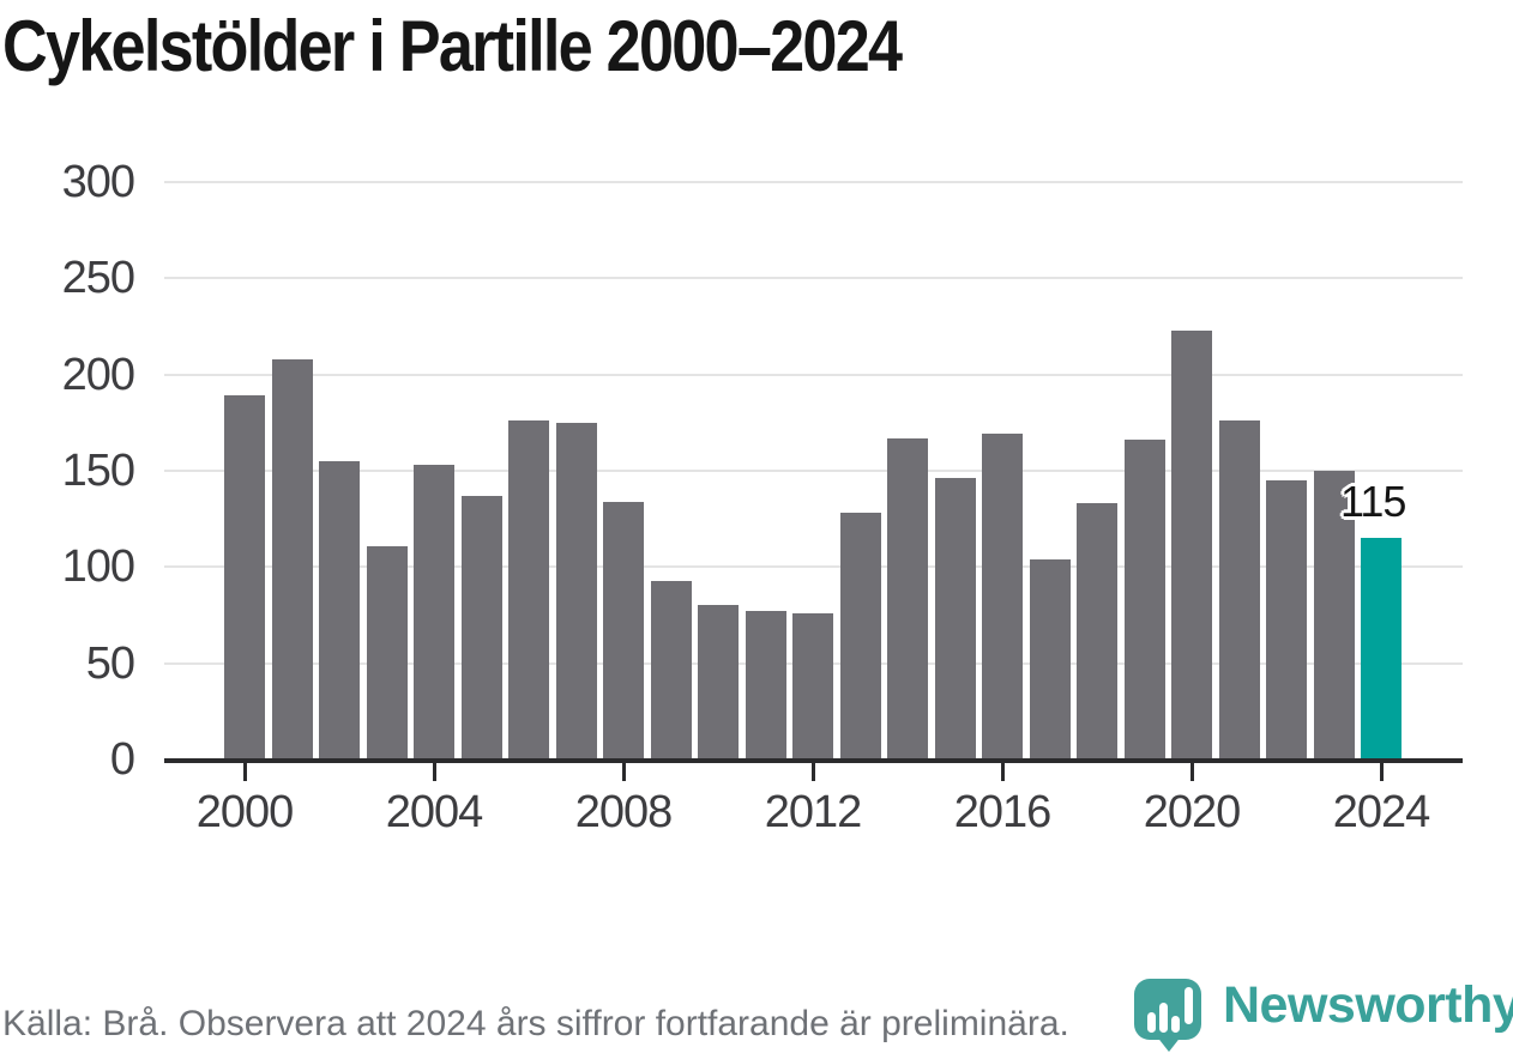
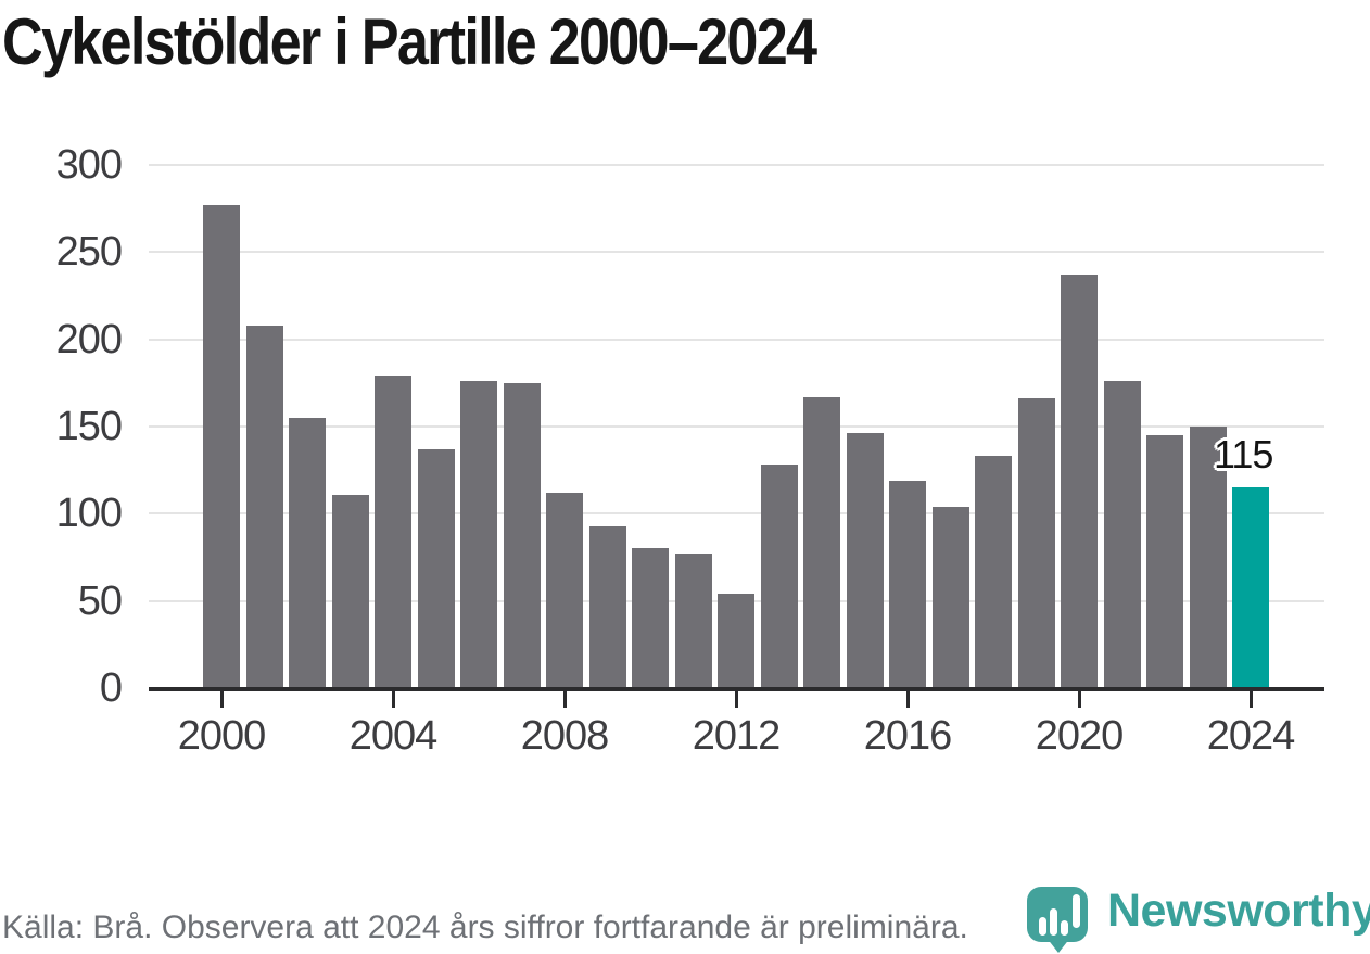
2000: 189 -> 277
2004: 153 -> 179
2008: 134 -> 112
2012: 76 -> 54
2016: 169 -> 119
2020: 223 -> 237
